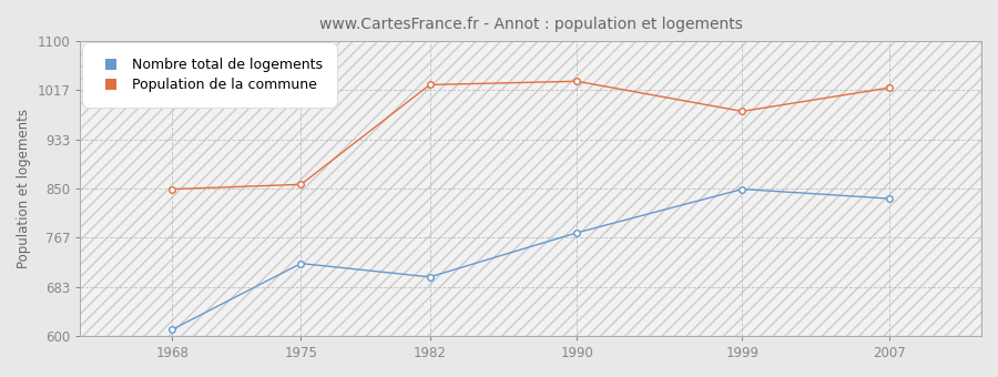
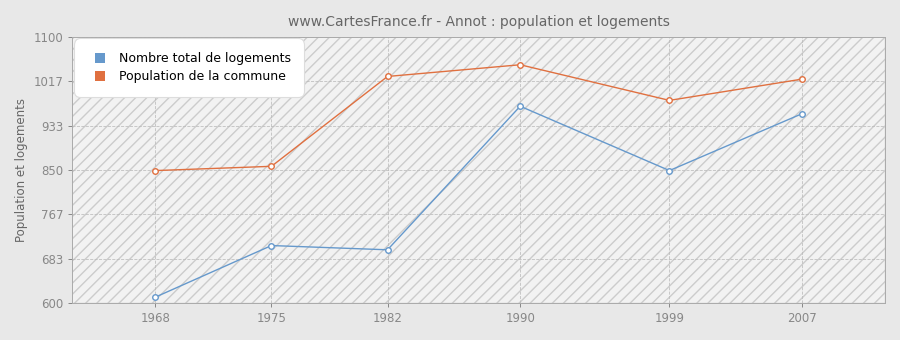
Nombre total de logements/1975: 723 -> 708
Nombre total de logements/1990: 775 -> 970
Population de la commune/1990: 1032 -> 1048
Nombre total de logements/2007: 833 -> 956
